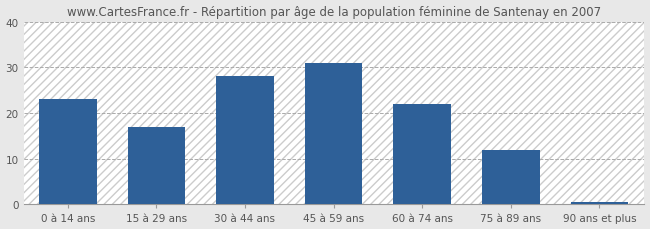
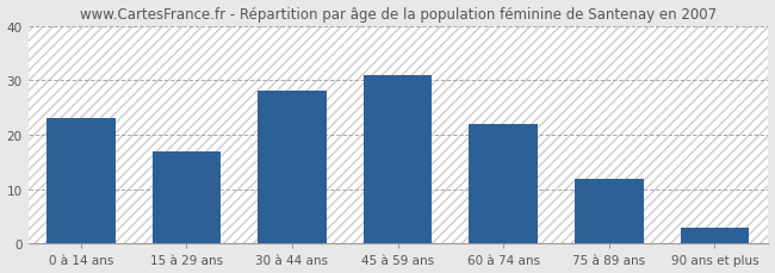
90 ans et plus: 0.5 -> 3.0
